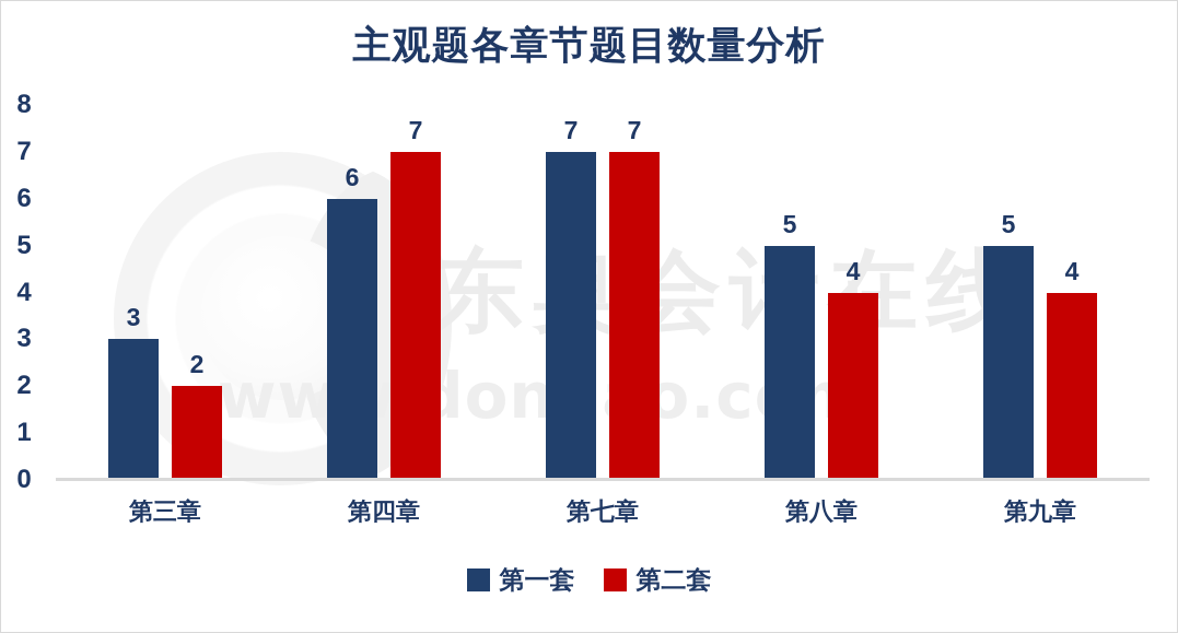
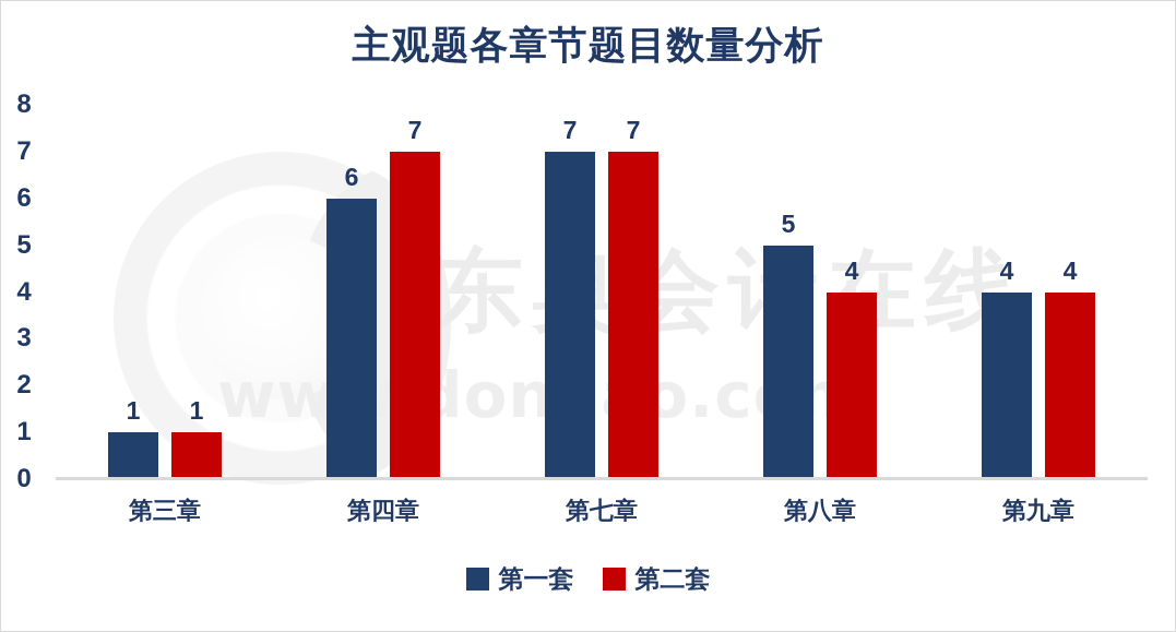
第一套/第三章: 3 -> 1
第二套/第三章: 2 -> 1
第一套/第九章: 5 -> 4
